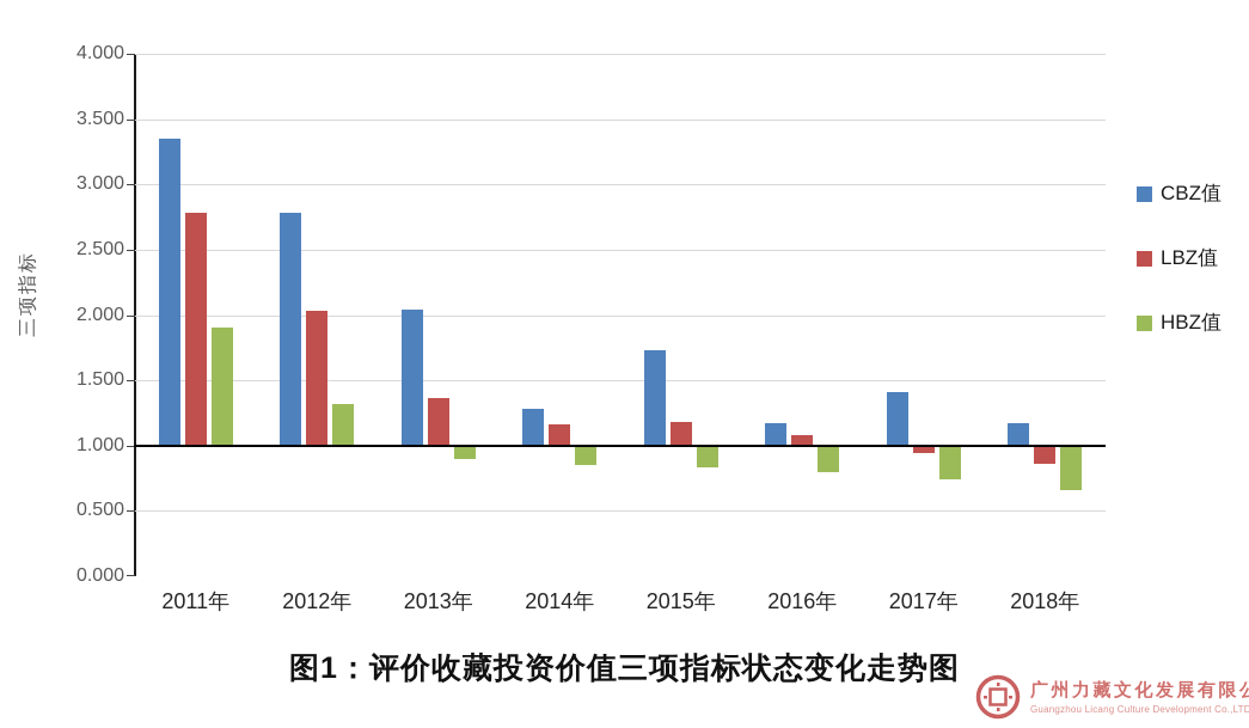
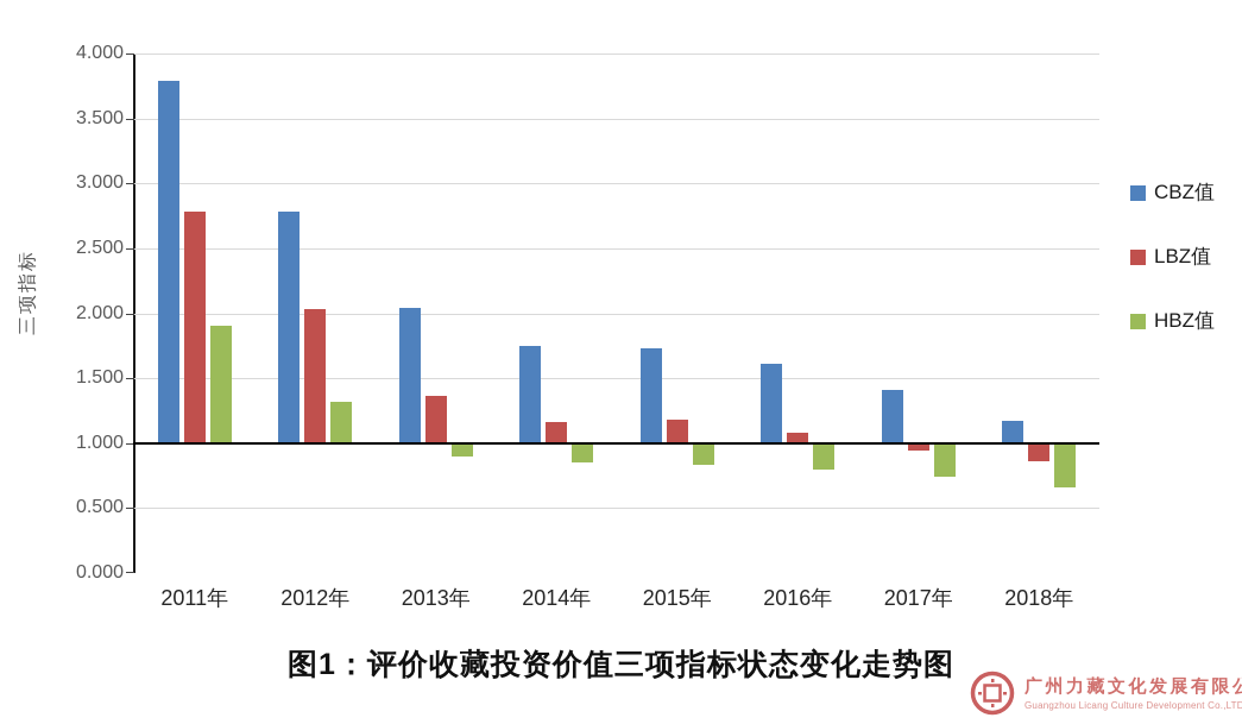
CBZ值/2011年: 3.35 -> 3.79
CBZ值/2014年: 1.28 -> 1.75
CBZ值/2016年: 1.17 -> 1.61
